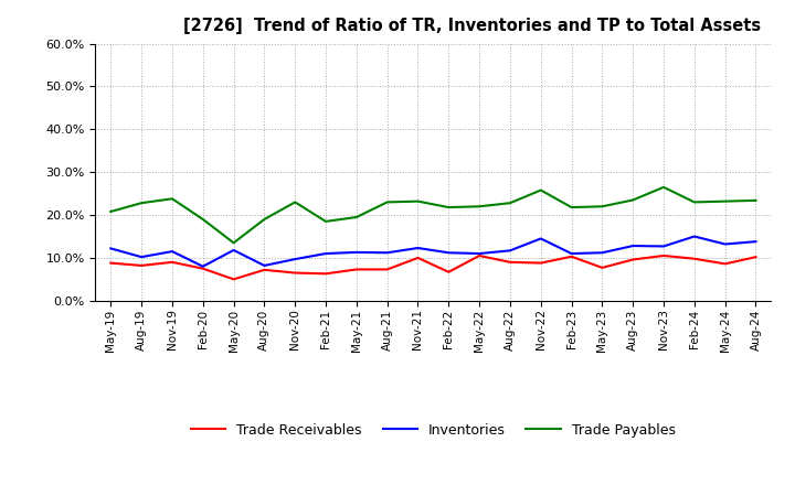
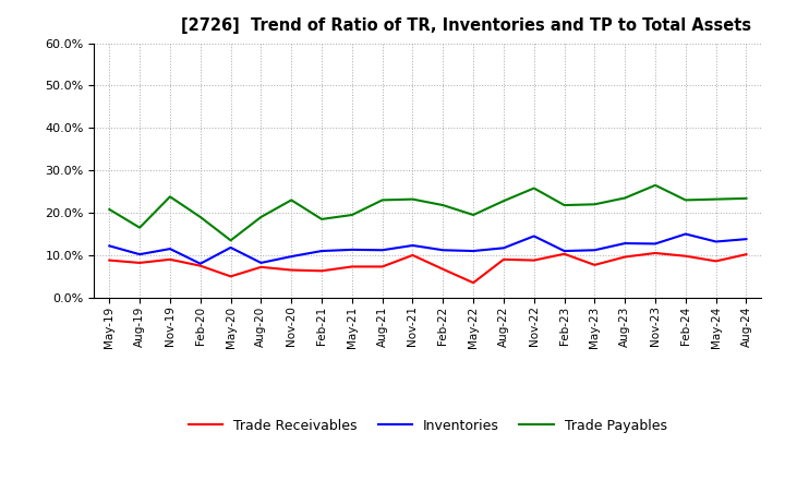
Trade Payables/Aug-19: 22.8% -> 16.5%
Trade Receivables/May-22: 10.5% -> 3.5%
Trade Payables/May-22: 22.0% -> 19.5%
